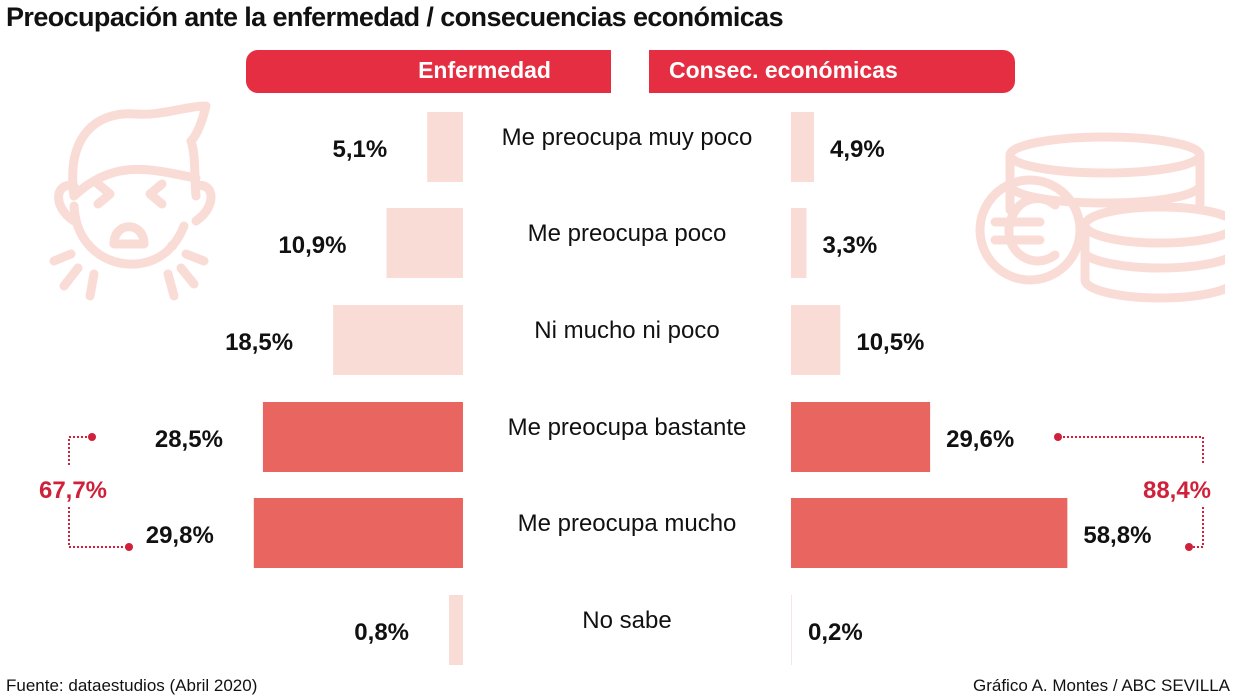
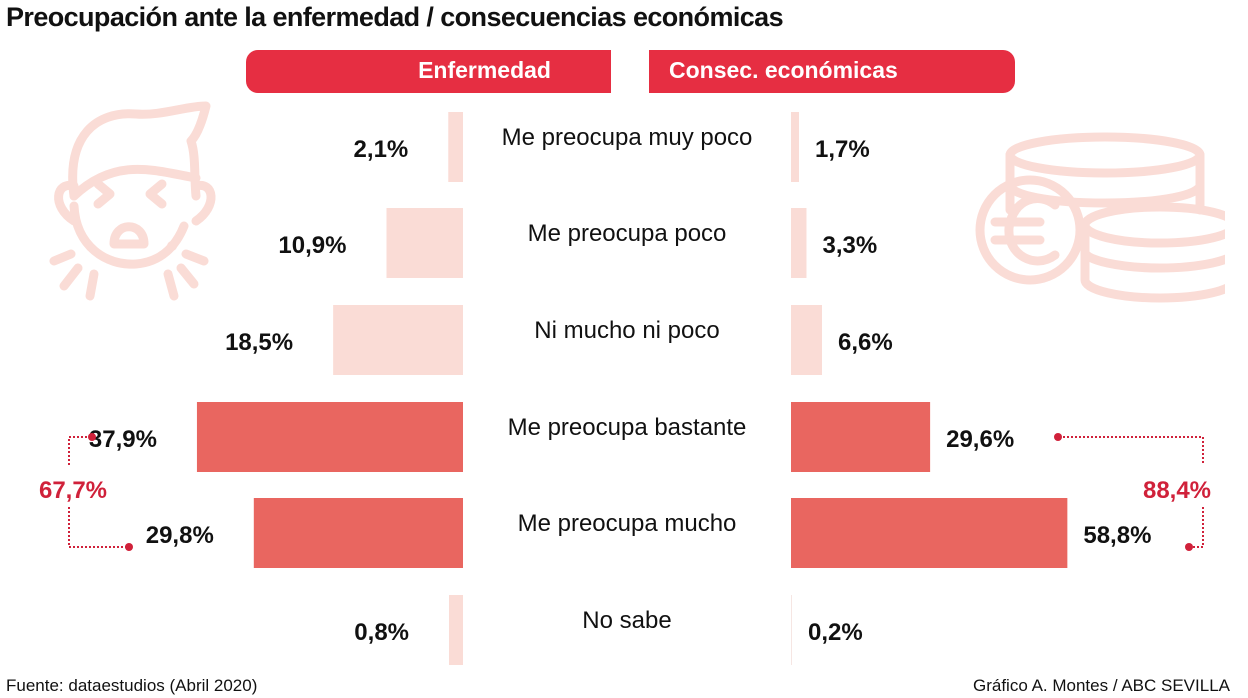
Enfermedad/Me preocupa muy poco: 5,1% -> 2,1%
Consec. económicas/Me preocupa muy poco: 4,9% -> 1,7%
Consec. económicas/Ni mucho ni poco: 10,5% -> 6,6%
Enfermedad/Me preocupa bastante: 28,5% -> 37,9%
